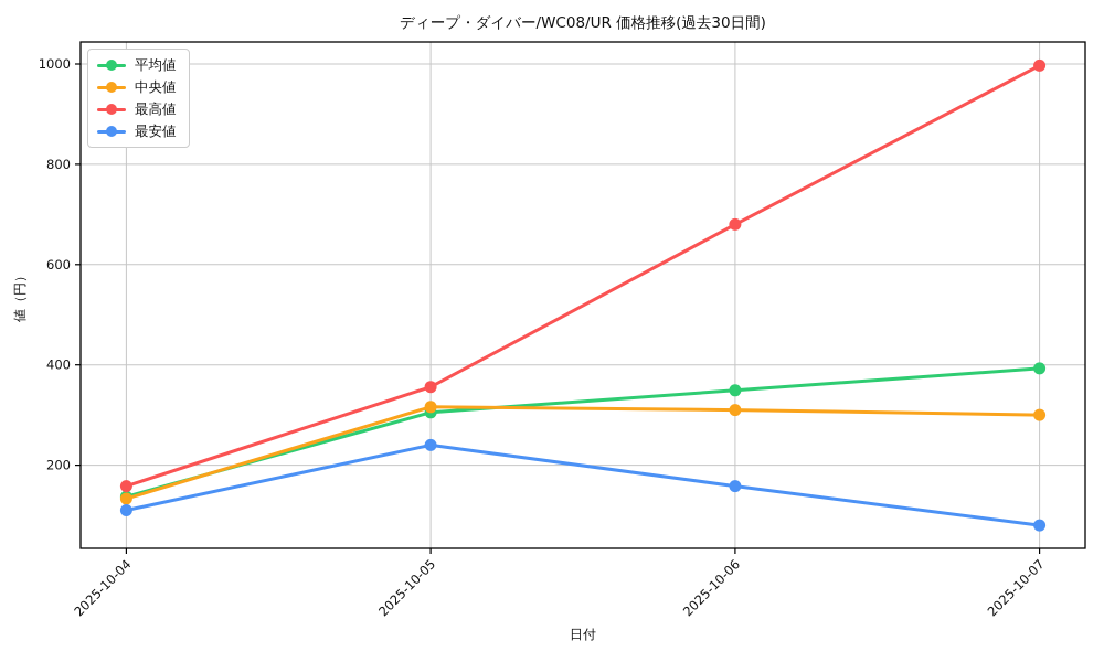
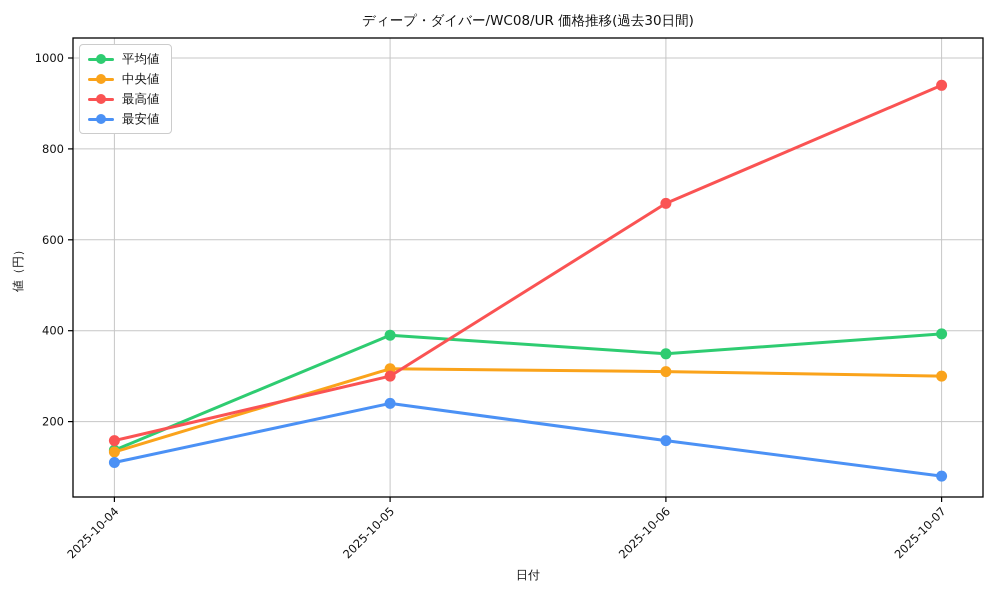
平均値/2025-10-05: 300 -> 390
最高値/2025-10-05: 360 -> 300
最高値/2025-10-07: 1000 -> 940
